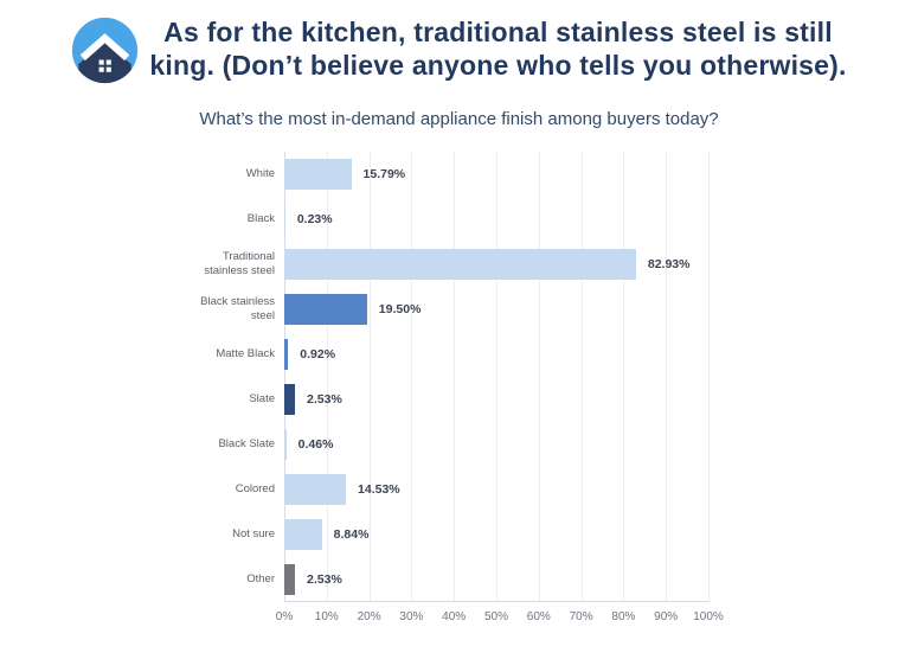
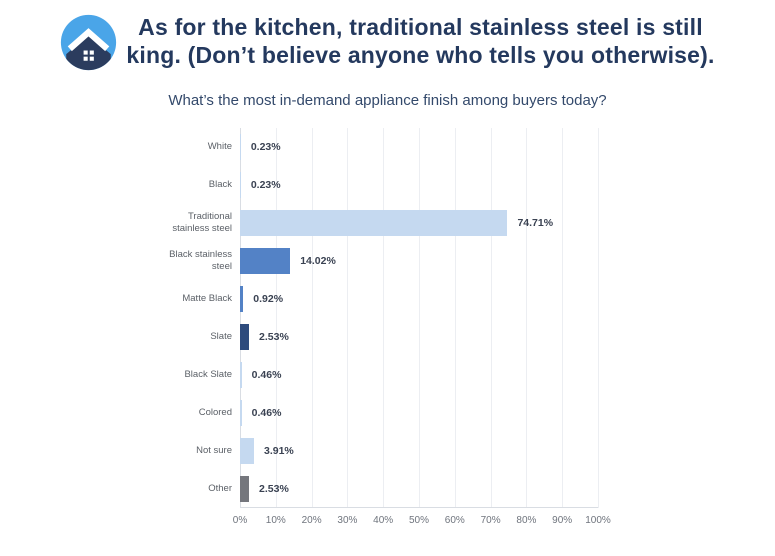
White: 15.79% -> 0.23%
Traditional stainless steel: 82.93% -> 74.71%
Black stainless steel: 19.50% -> 14.02%
Colored: 14.53% -> 0.46%
Not sure: 8.84% -> 3.91%
